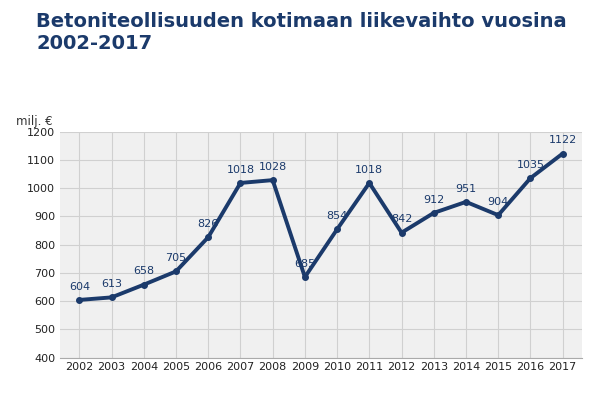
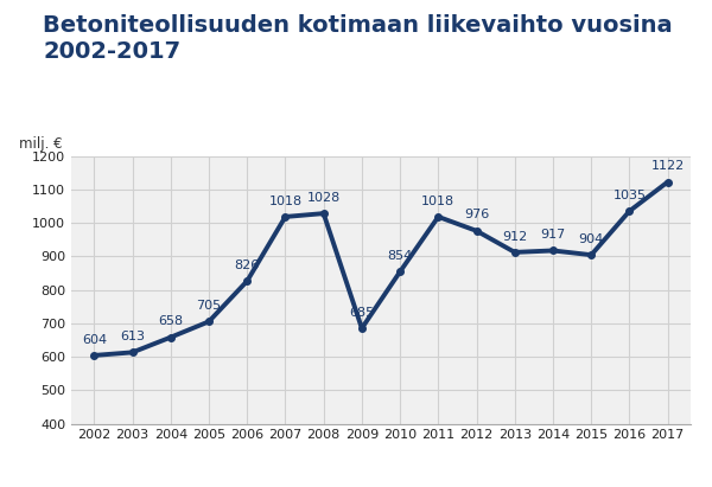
2012: 842 -> 976
2014: 951 -> 917
